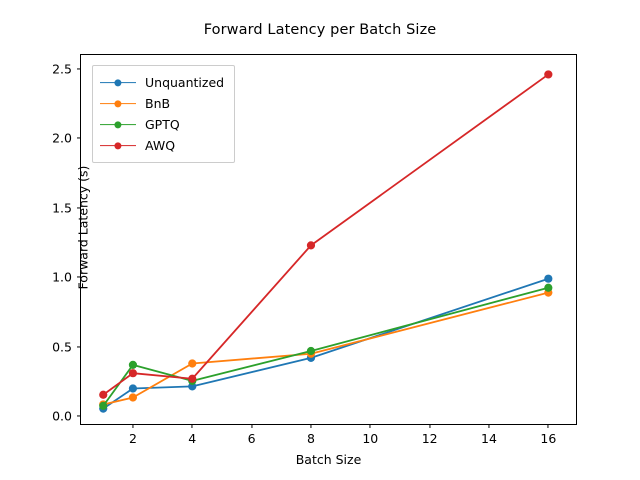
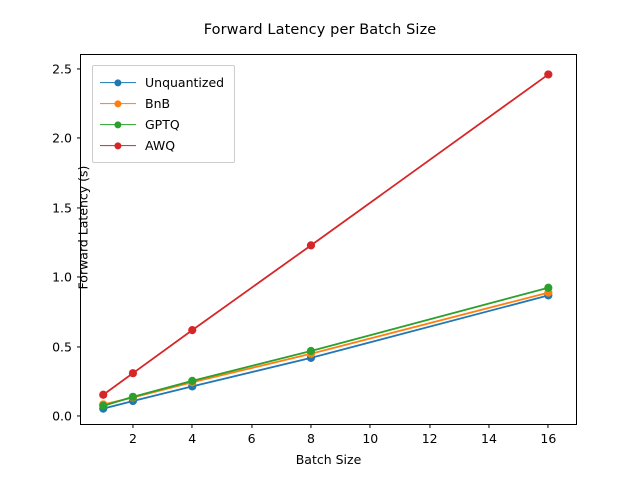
Unquantized/2: 0.20 -> 0.11
GPTQ/2: 0.37 -> 0.14
BnB/4: 0.38 -> 0.24
AWQ/4: 0.27 -> 0.62
Unquantized/16: 0.99 -> 0.87
